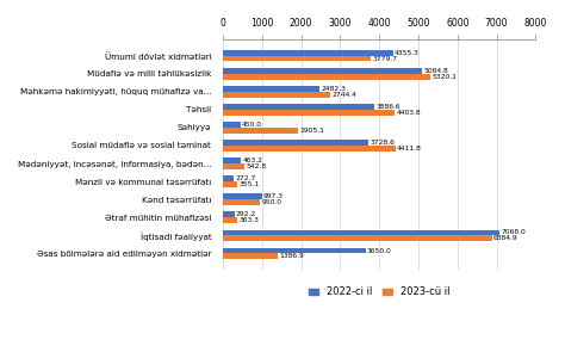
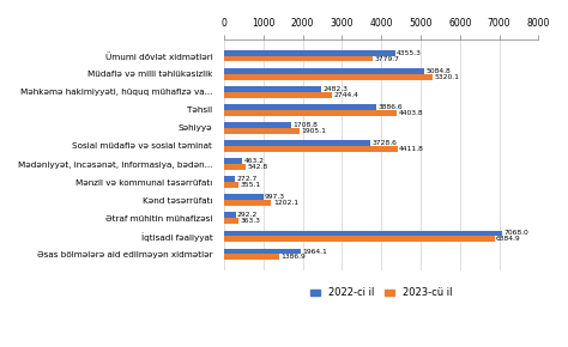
2022-ci il/Səhiyyə: 450 -> 1710
2023-cü il/Kənd təsərrüfatı: 950 -> 1200
2022-ci il/Əsas bölmələrə aid edilməyən xidmətlər: 3650 -> 1960
